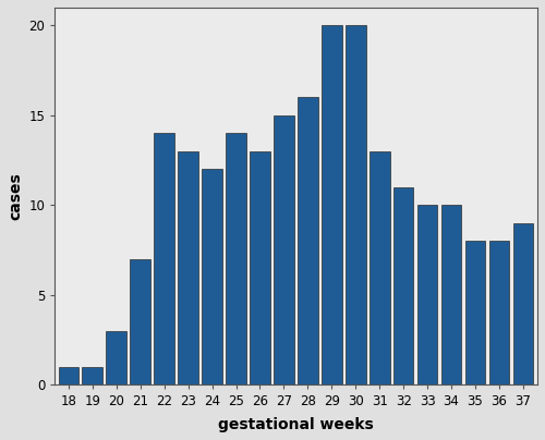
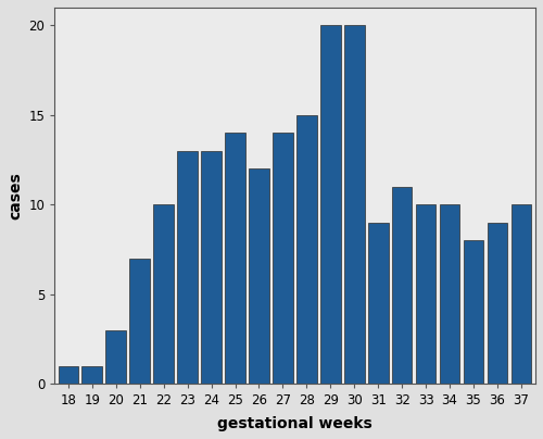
22: 14 -> 10
24: 12 -> 13
26: 13 -> 12
27: 15 -> 14
28: 16 -> 15
31: 13 -> 9
36: 8 -> 9
37: 9 -> 10
